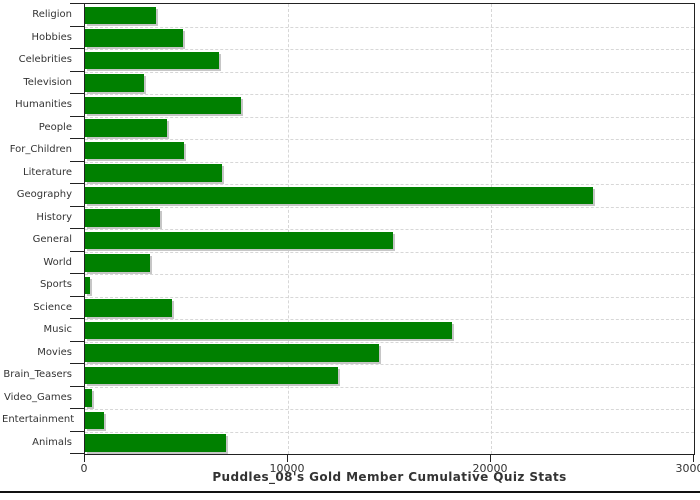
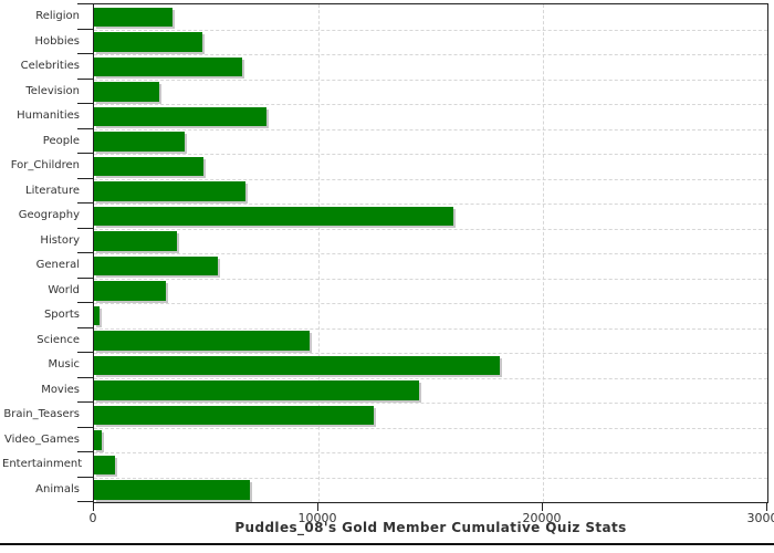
Geography: 25000 -> 16000
General: 15200 -> 5500
Science: 4300 -> 9600
